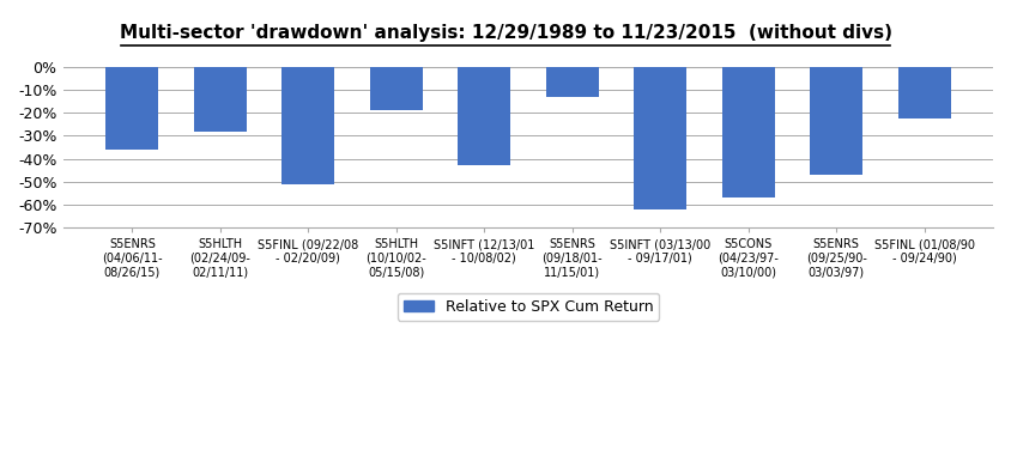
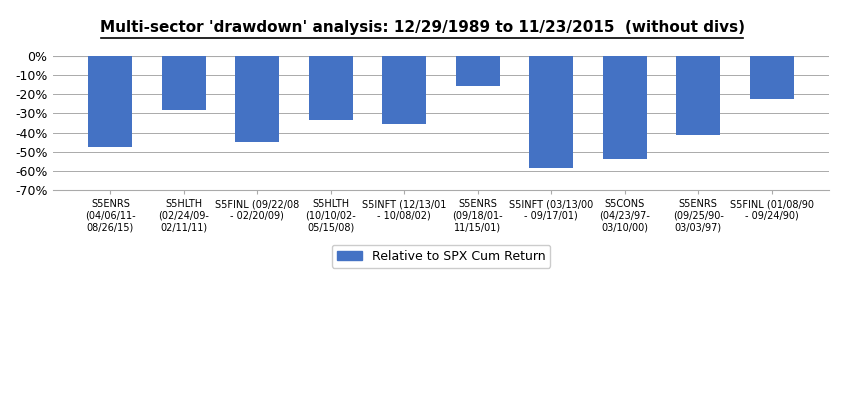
S5ENRS (04/06/11- 08/26/15): -36% -> -48%
S5FINL (09/22/08 - 02/20/09): -51% -> -45%
S5HLTH (10/10/02- 05/15/08): -19% -> -34%
S5INFT (12/13/01 - 10/08/02): -43% -> -36%
S5ENRS (09/18/01- 11/15/01): -13% -> -16%
S5INFT (03/13/00 - 09/17/01): -62% -> -58%
S5CONS (04/23/97- 03/10/00): -57% -> -54%
S5ENRS (09/25/90- 03/03/97): -47% -> -41%
